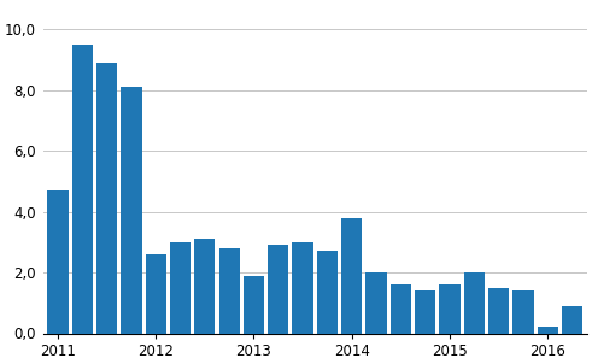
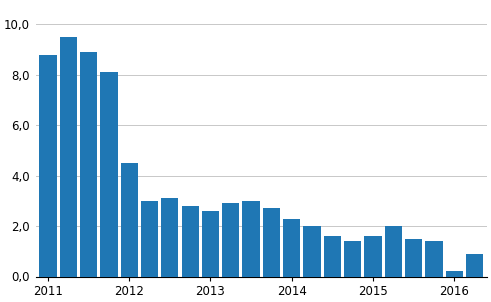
2011: 4,7 -> 8,8
2012: 2,6 -> 4,5
2013: 1,9 -> 2,6
2014: 3,8 -> 2,3
